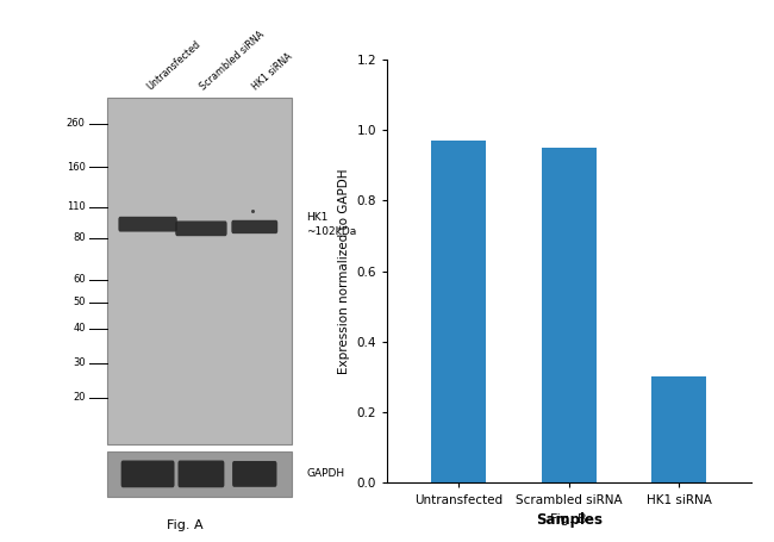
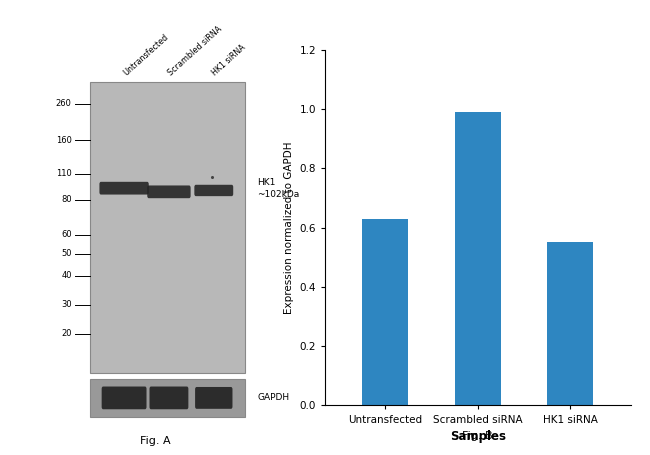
Untransfected: 0.97 -> 0.63
Scrambled siRNA: 0.95 -> 0.99
HK1 siRNA: 0.30 -> 0.55
